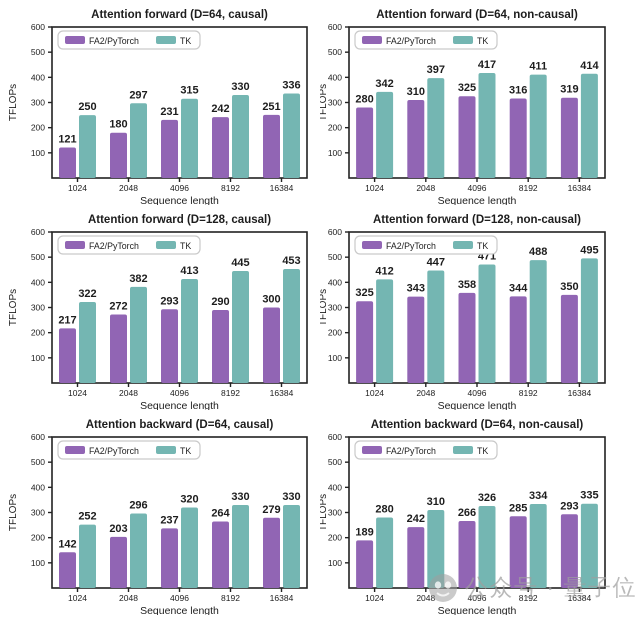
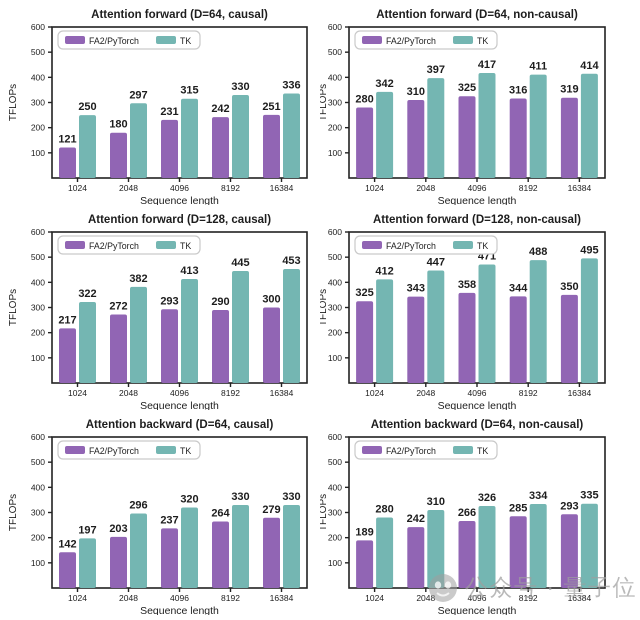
Attention backward (D=64, causal)/TK/1024: 252 -> 197
